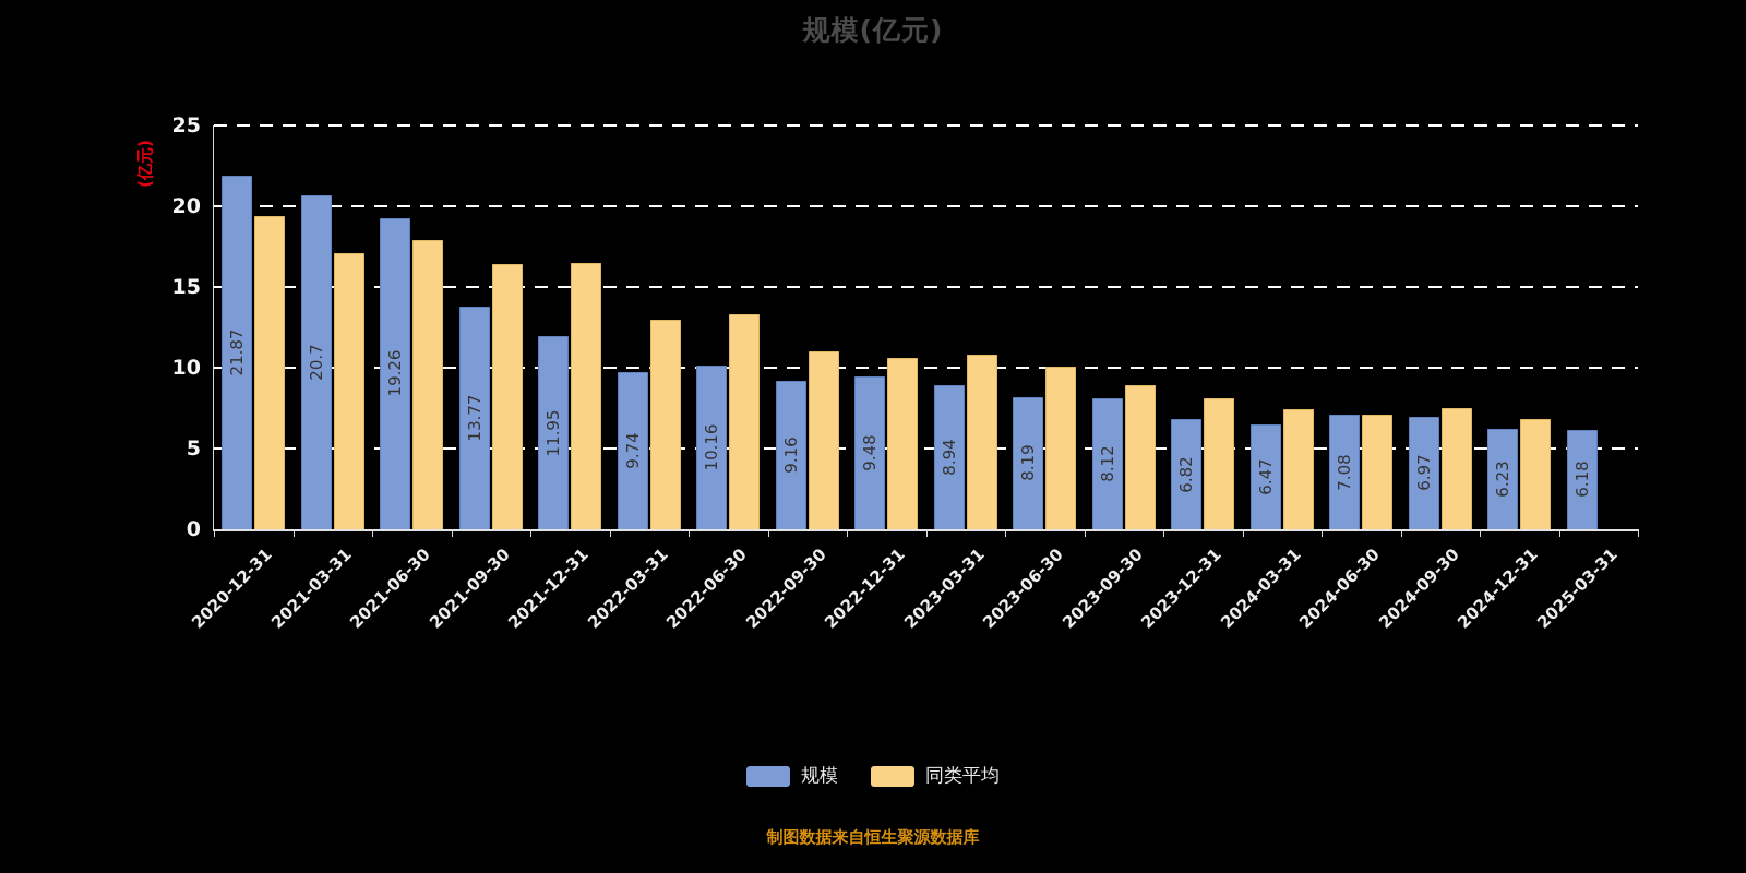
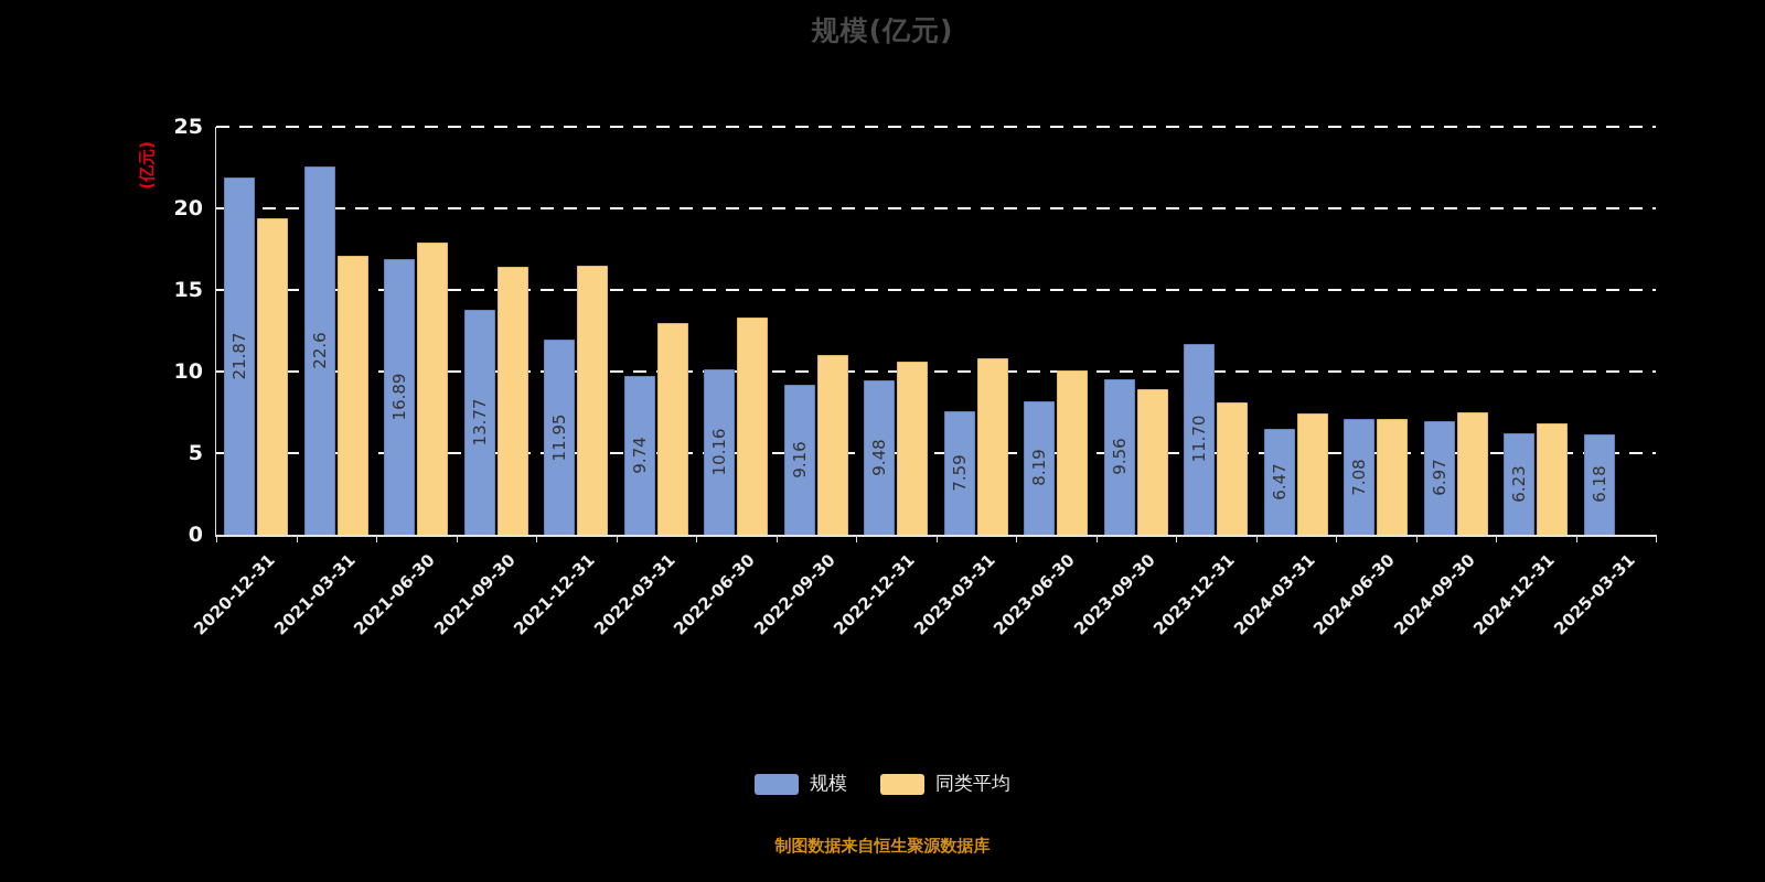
规模/2021-03-31: 20.7 -> 22.6
规模/2021-06-30: 19.26 -> 16.89
规模/2023-03-31: 8.94 -> 7.59
规模/2023-09-30: 8.12 -> 9.56
规模/2023-12-31: 6.82 -> 11.70
